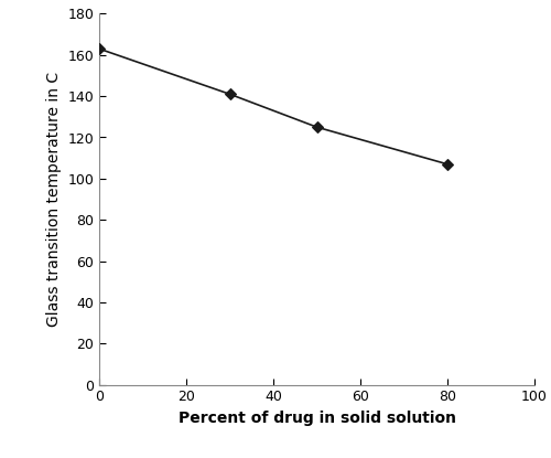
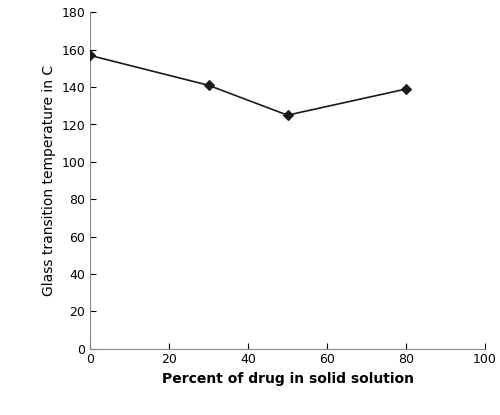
0: 163 -> 157
80: 107 -> 139
